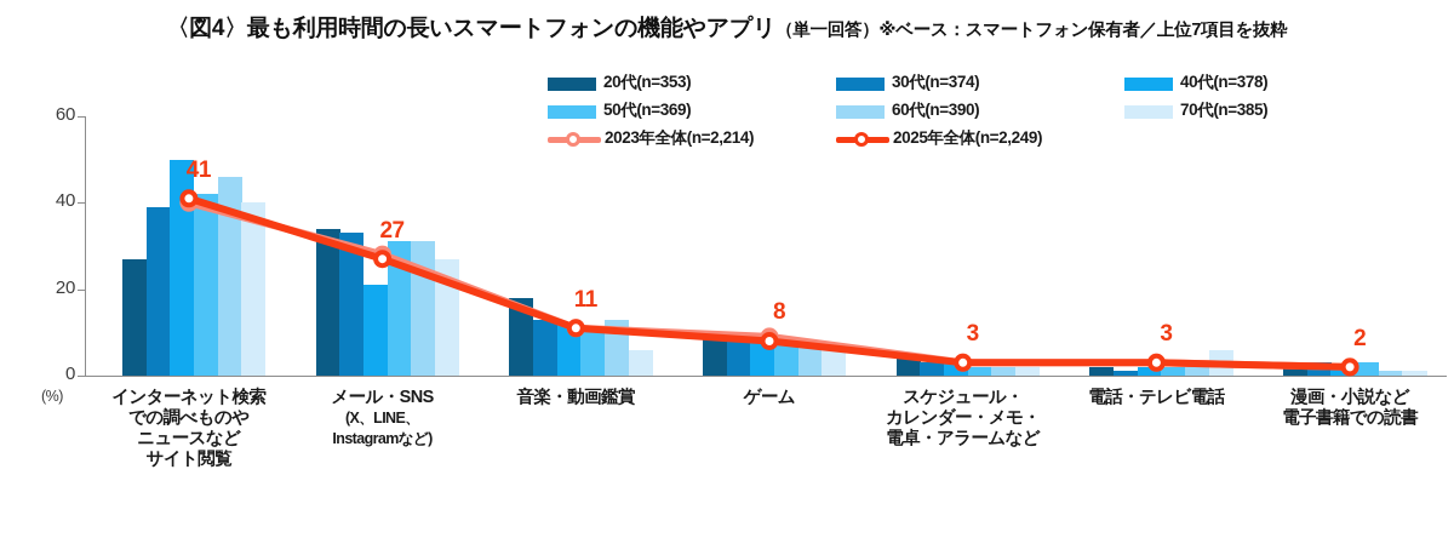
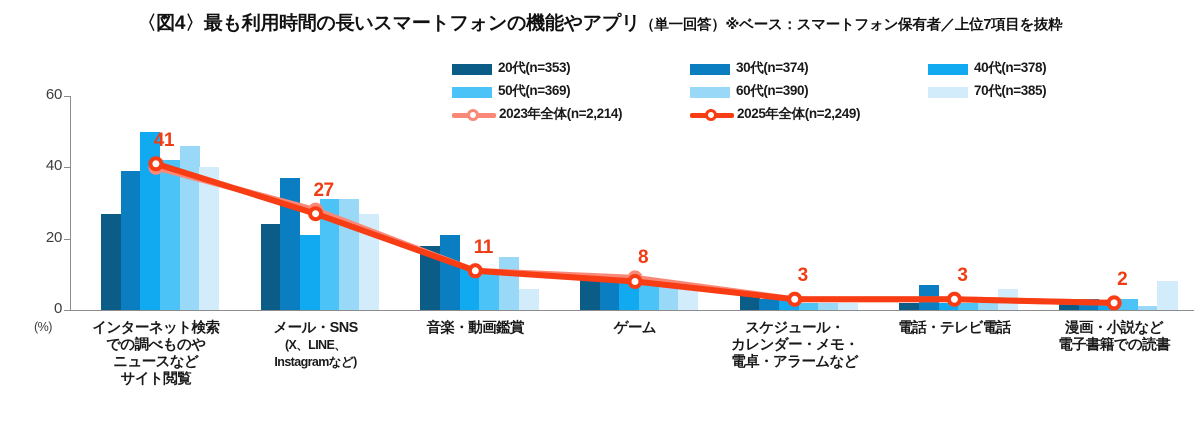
20代(n=353)/メール・SNS (X、LINE、 Instagramなど): 34 -> 24
30代(n=374)/メール・SNS (X、LINE、 Instagramなど): 33 -> 37
30代(n=374)/音楽・動画鑑賞: 13 -> 21
60代(n=390)/音楽・動画鑑賞: 13 -> 15
30代(n=374)/電話・テレビ電話: 1 -> 7
70代(n=385)/漫画・小説など 電子書籍での読書: 1 -> 8
